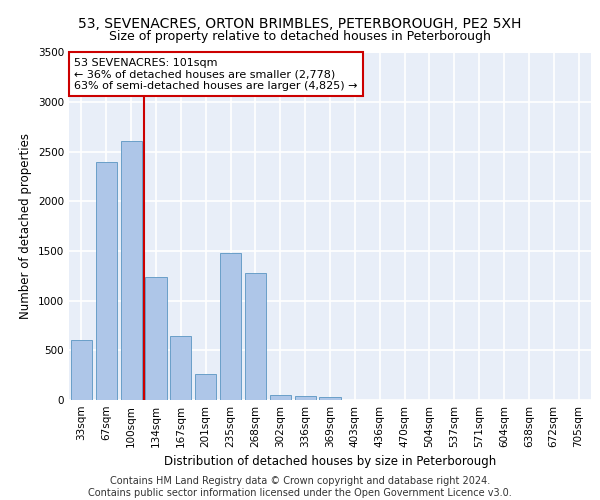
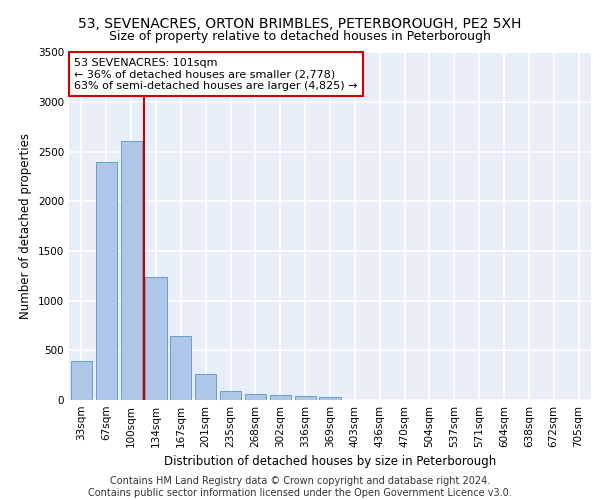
33sqm: 600 -> 390
235sqm: 1480 -> 90
268sqm: 1280 -> 60
